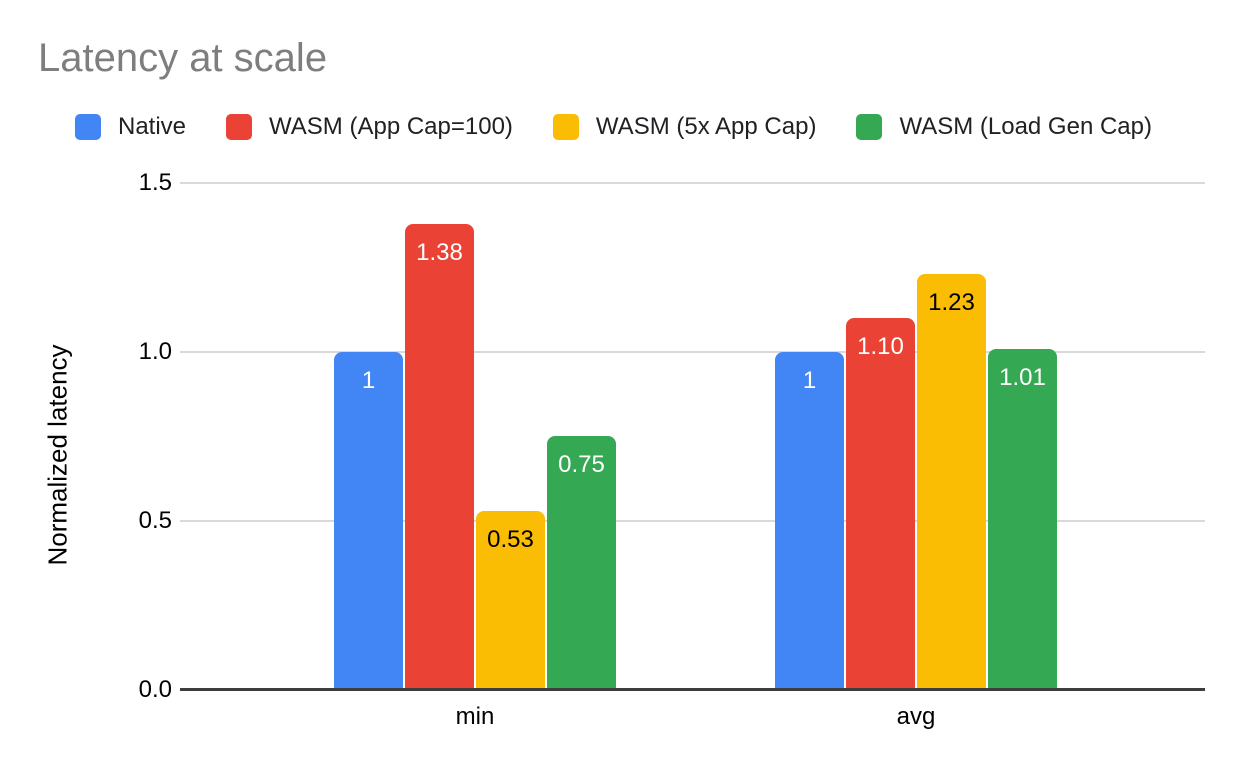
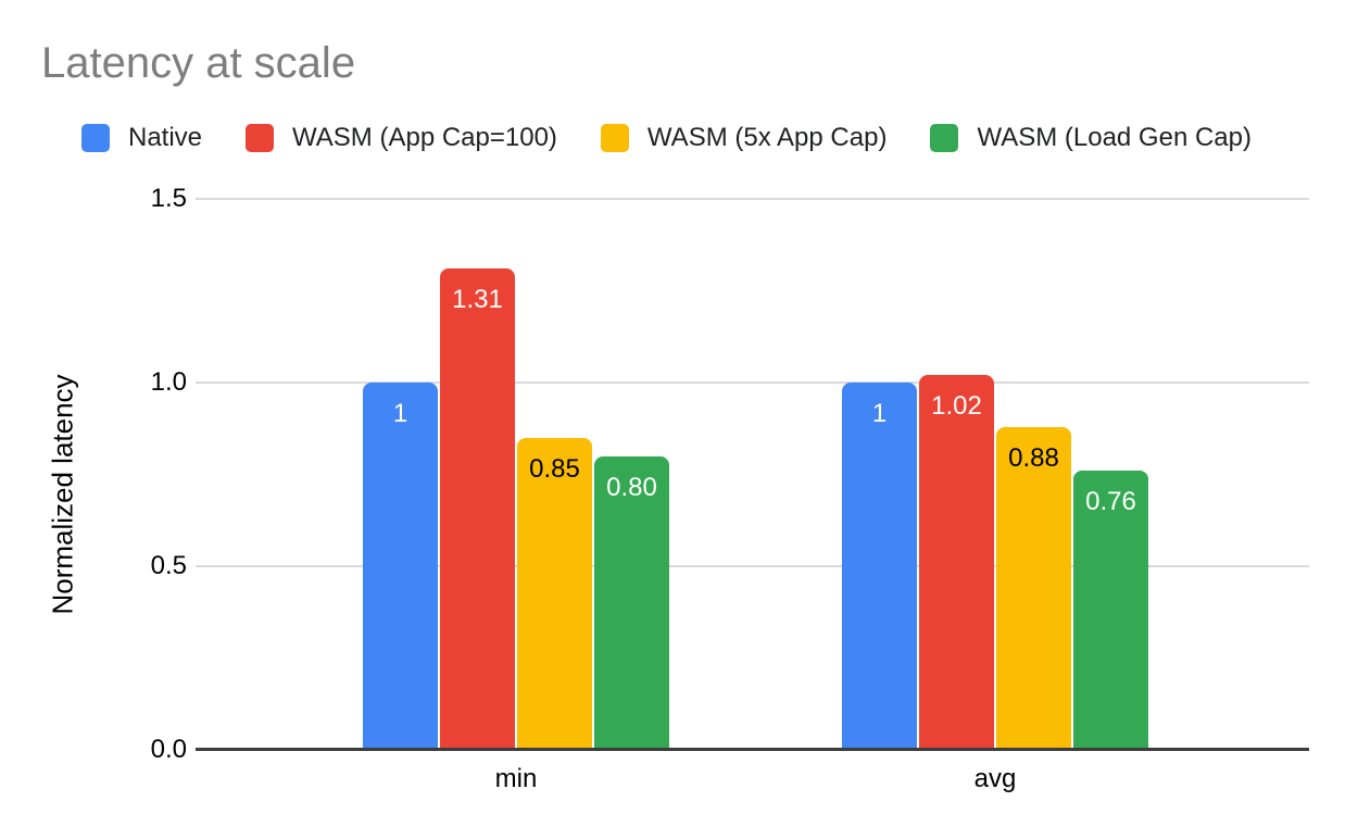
WASM (App Cap=100)/min: 1.38 -> 1.31
WASM (5x App Cap)/min: 0.53 -> 0.85
WASM (Load Gen Cap)/min: 0.75 -> 0.80
WASM (App Cap=100)/avg: 1.10 -> 1.02
WASM (5x App Cap)/avg: 1.23 -> 0.88
WASM (Load Gen Cap)/avg: 1.01 -> 0.76
